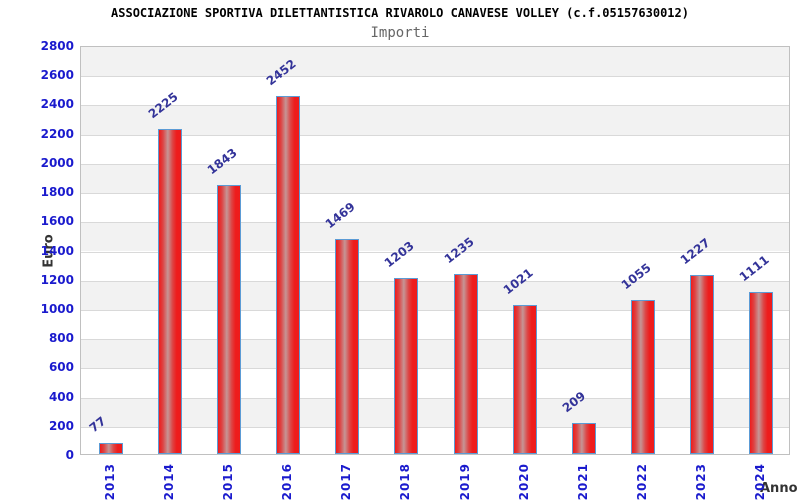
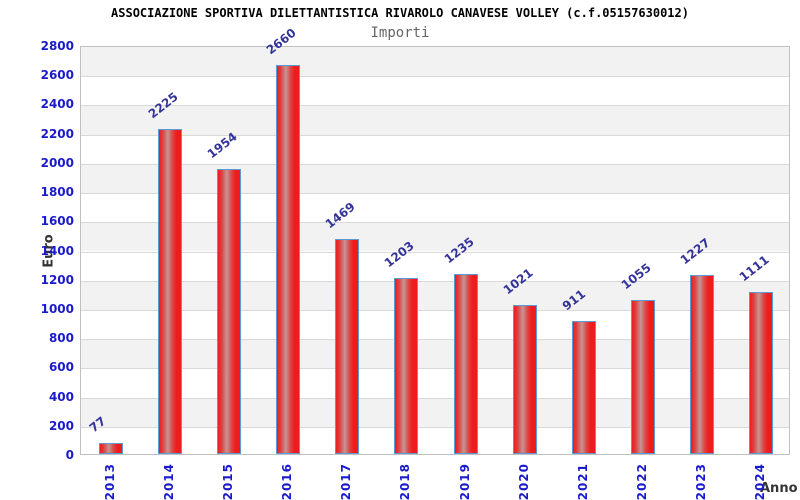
2015: 1843 -> 1954
2016: 2452 -> 2660
2021: 209 -> 911
